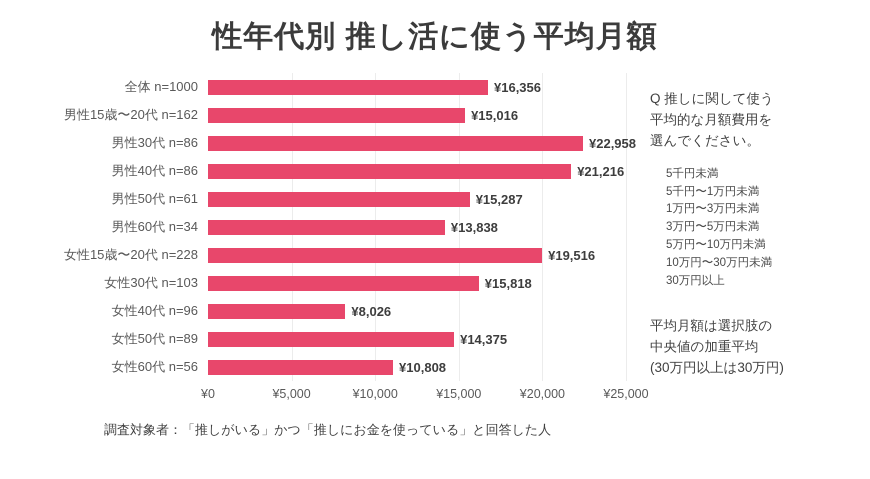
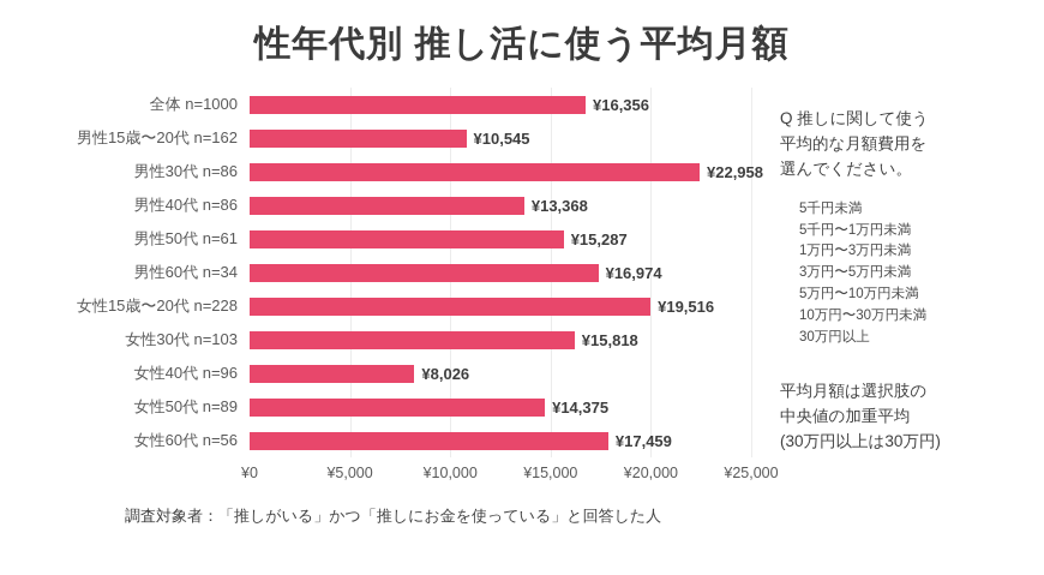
男性15歳〜20代 n=162: ¥15,016 -> ¥10,545
男性40代 n=86: ¥21,216 -> ¥13,368
男性60代 n=34: ¥13,838 -> ¥16,974
女性60代 n=56: ¥10,808 -> ¥17,459
